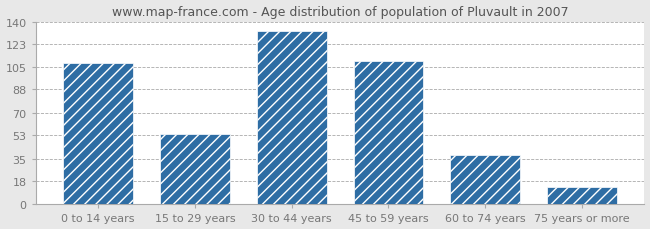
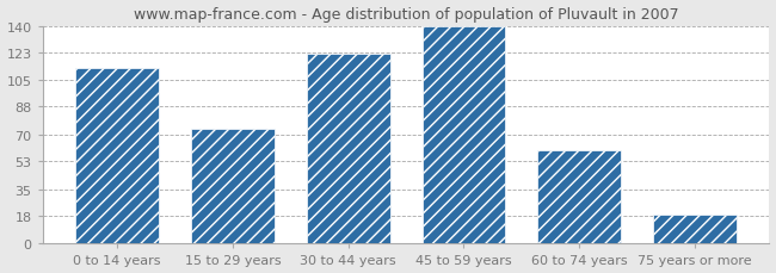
0 to 14 years: 108 -> 113
15 to 29 years: 54 -> 74
30 to 44 years: 133 -> 122
45 to 59 years: 110 -> 140
60 to 74 years: 38 -> 60
75 years or more: 13 -> 19
